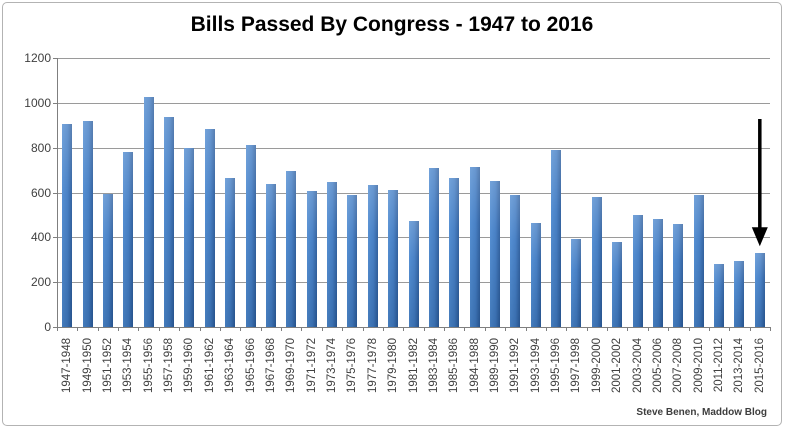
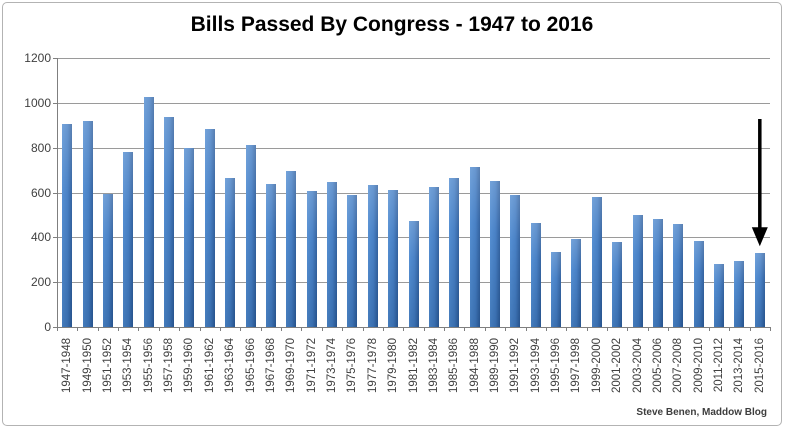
1983-1984: 710 -> 620
1995-1996: 790 -> 330
2009-2010: 590 -> 380
